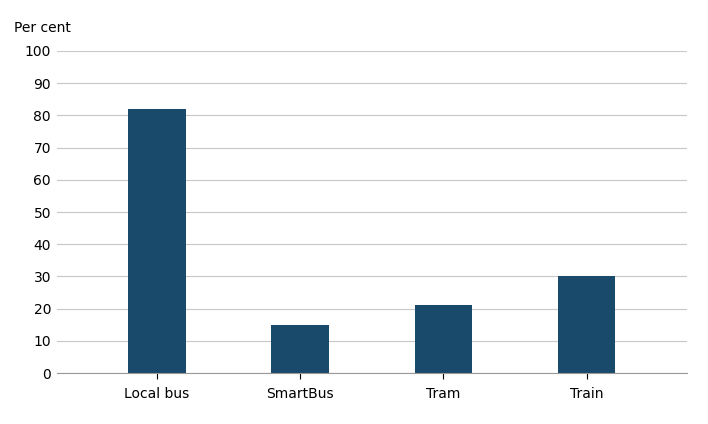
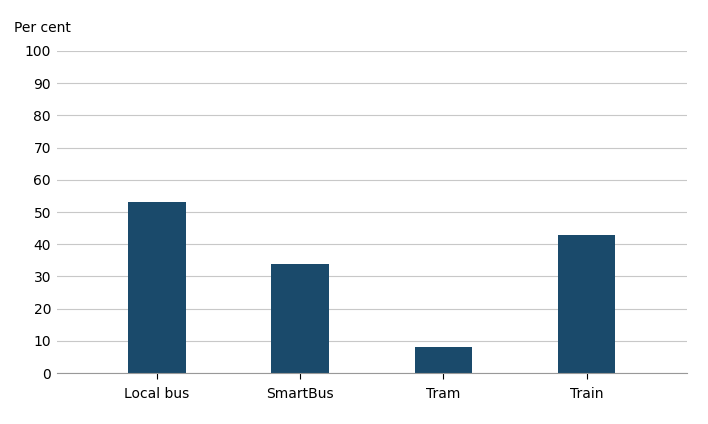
Local bus: 82 -> 53
SmartBus: 15 -> 34
Tram: 21 -> 8
Train: 30 -> 43
